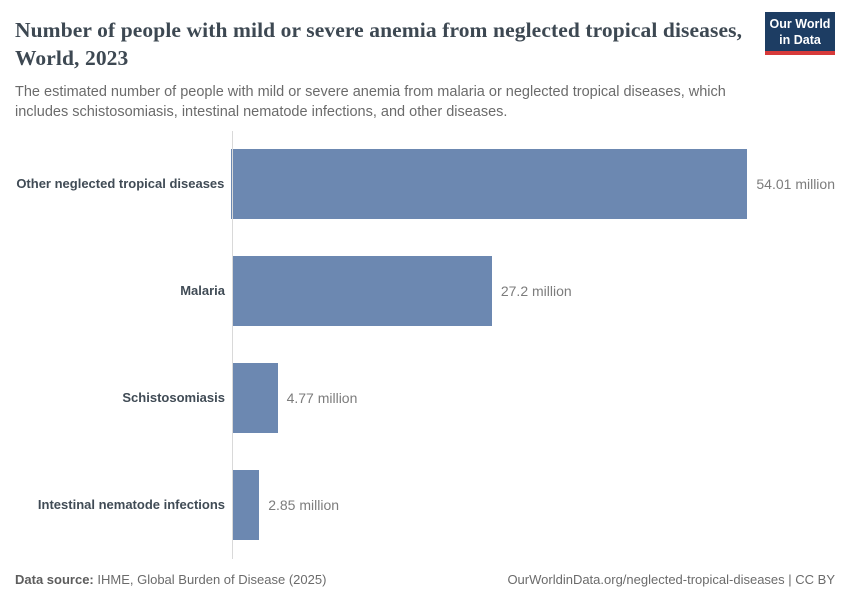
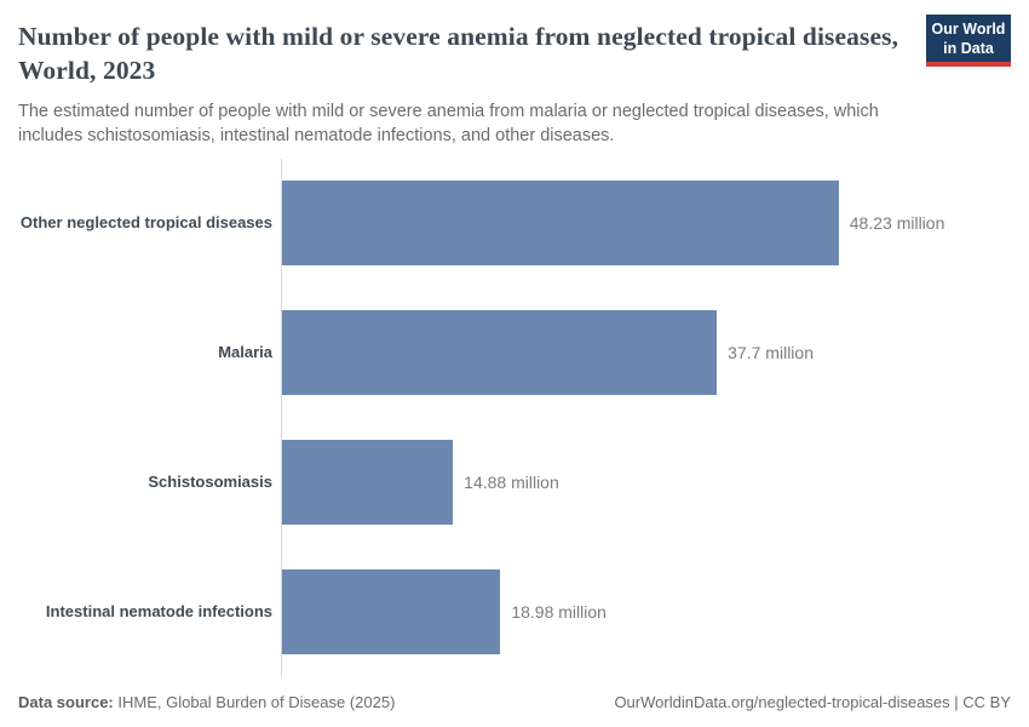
Other neglected tropical diseases: 54.01 -> 48.23
Malaria: 27.2 -> 37.7
Schistosomiasis: 4.77 -> 14.88
Intestinal nematode infections: 2.85 -> 18.98
